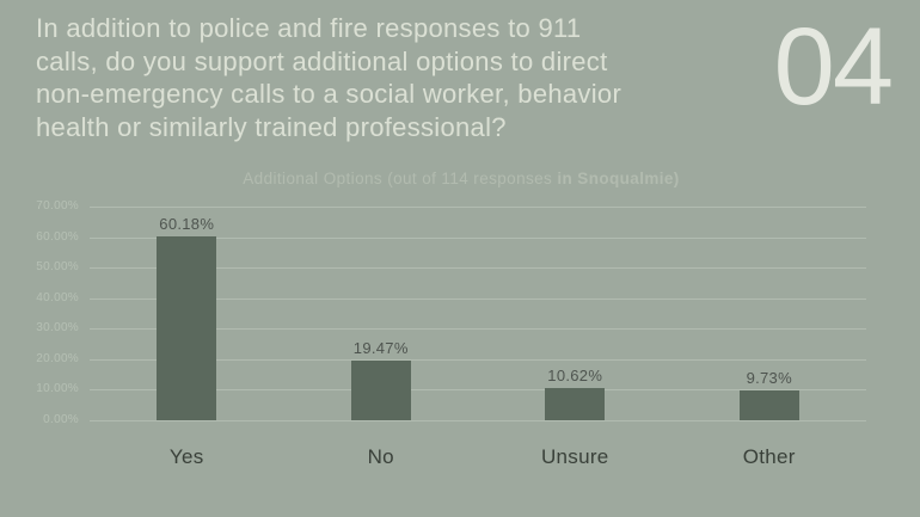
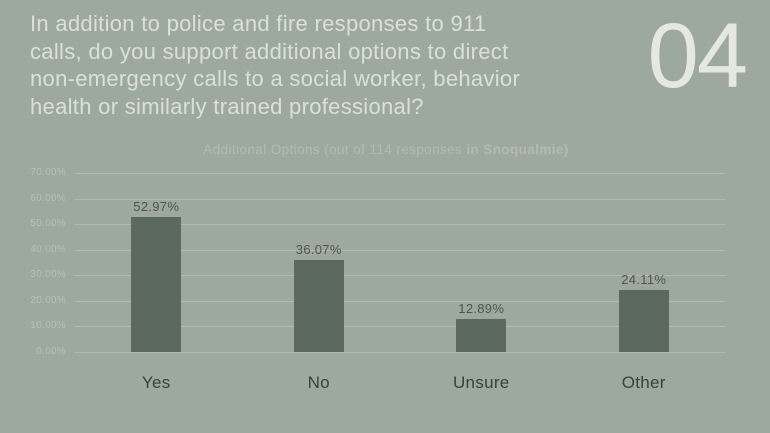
Yes: 60.18% -> 52.97%
No: 19.47% -> 36.07%
Unsure: 10.62% -> 12.89%
Other: 9.73% -> 24.11%
